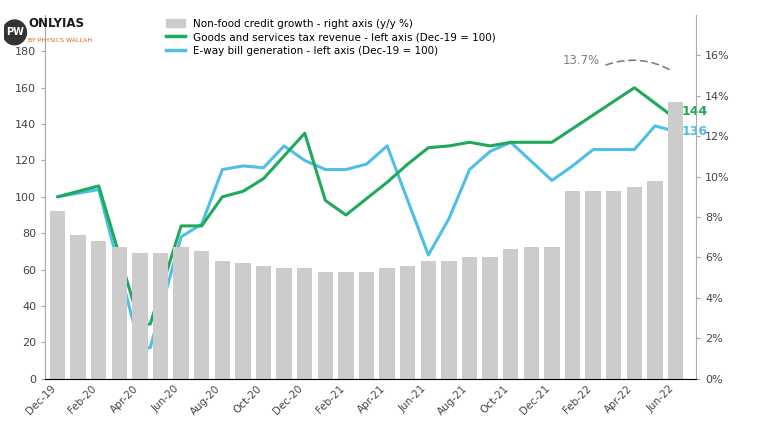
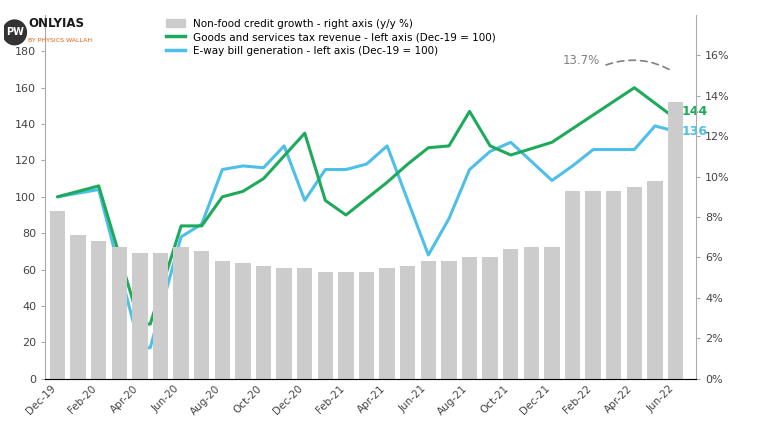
E-way bill generation - left axis (Dec-19 = 100)/Dec-20: 120 -> 98
Goods and services tax revenue - left axis (Dec-19 = 100)/Aug-21: 130 -> 147
Goods and services tax revenue - left axis (Dec-19 = 100)/Oct-21: 130 -> 123
